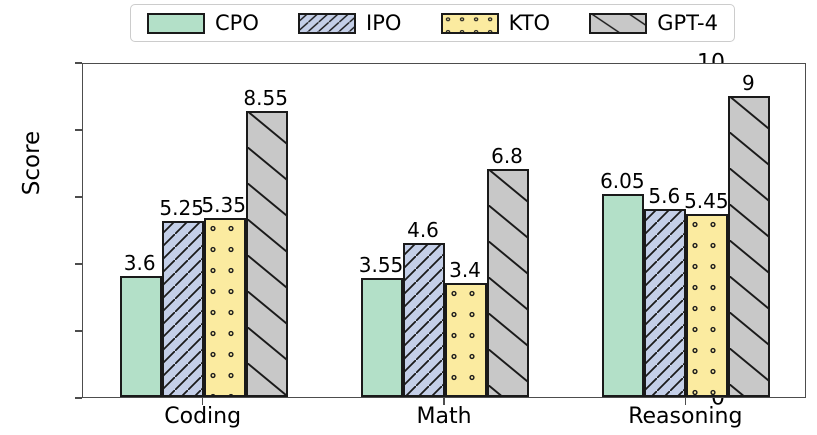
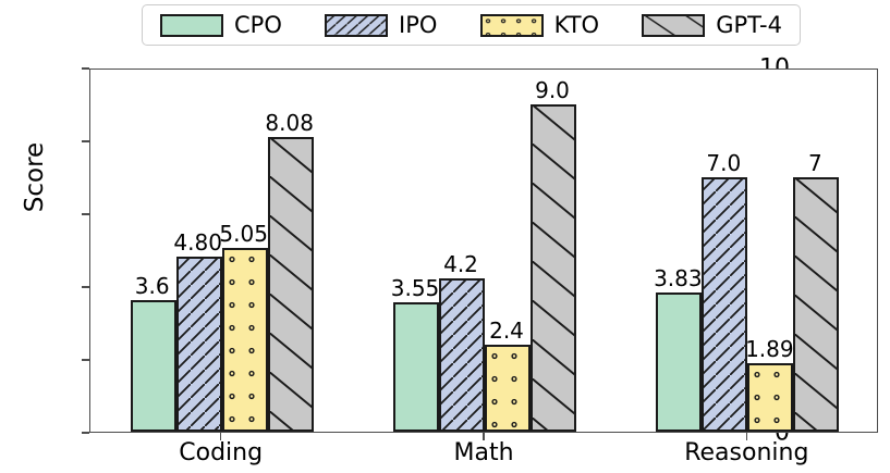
IPO/Coding: 5.25 -> 4.80
KTO/Coding: 5.35 -> 5.05
GPT-4/Coding: 8.55 -> 8.08
IPO/Math: 4.6 -> 4.2
KTO/Math: 3.4 -> 2.4
GPT-4/Math: 6.8 -> 9.0
CPO/Reasoning: 6.05 -> 3.83
IPO/Reasoning: 5.6 -> 7.0
KTO/Reasoning: 5.45 -> 1.89
GPT-4/Reasoning: 9 -> 7
